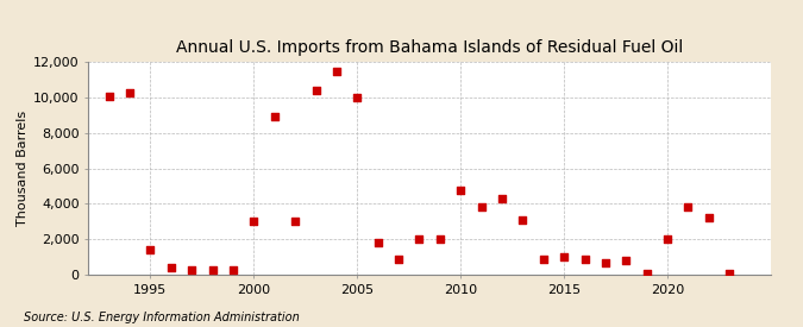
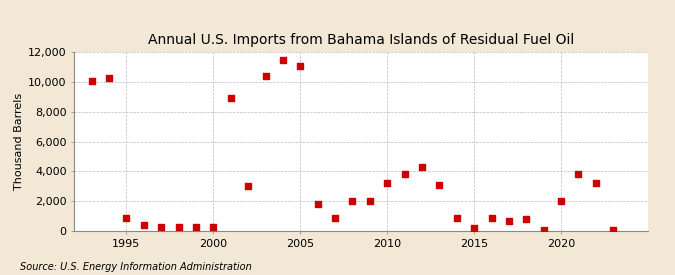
1995: 1,400 -> 900
2000: 3,000 -> 300
2005: 10,000 -> 11,100
2010: 4,800 -> 3,200
2015: 1,000 -> 200
